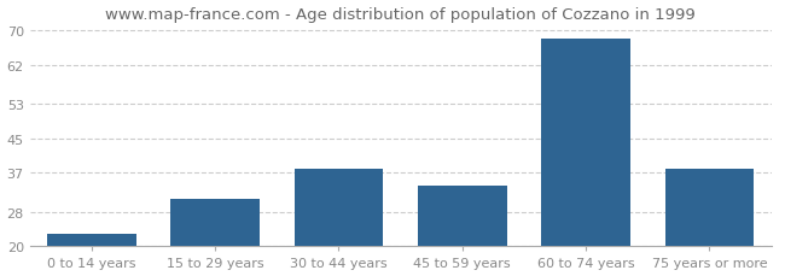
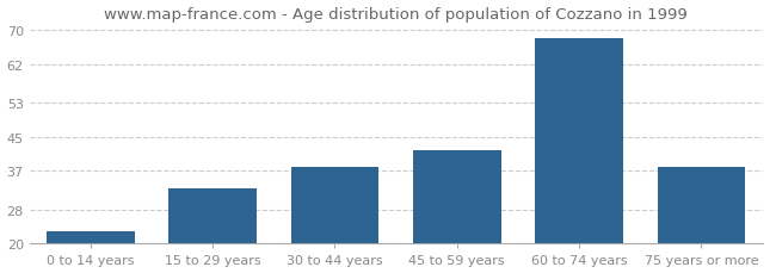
15 to 29 years: 31 -> 33
45 to 59 years: 34 -> 42
